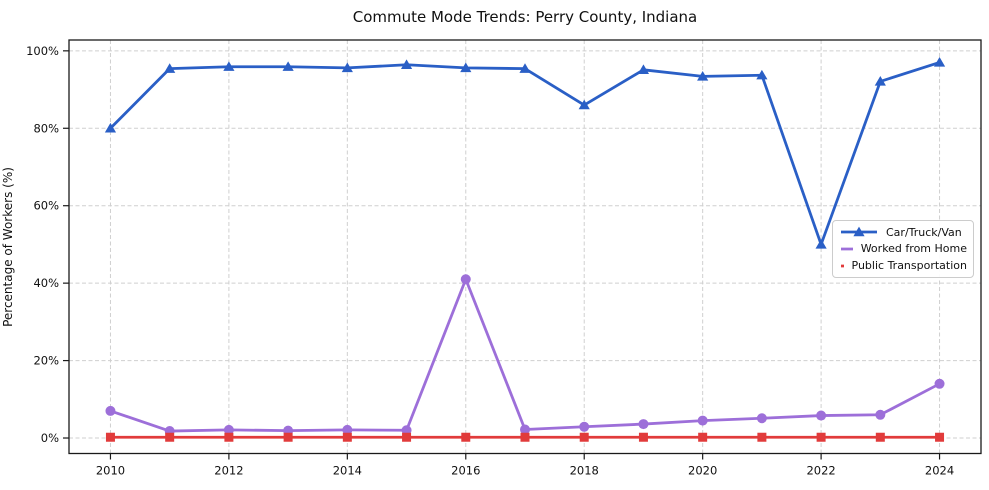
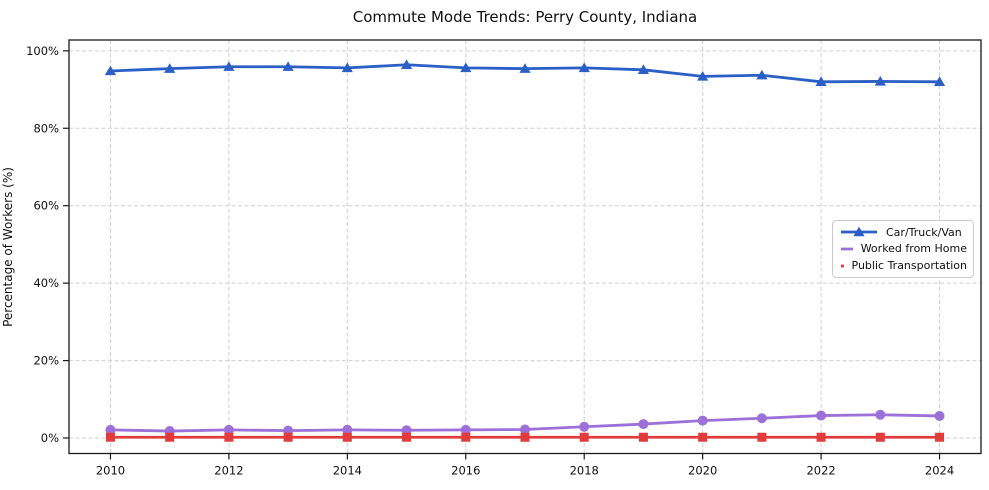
Car/Truck/Van/2010: 80% -> 95%
Worked from Home/2010: 7% -> 2%
Worked from Home/2016: 41% -> 2%
Car/Truck/Van/2018: 86% -> 96%
Car/Truck/Van/2022: 50% -> 92%
Car/Truck/Van/2024: 97% -> 92%
Worked from Home/2024: 14% -> 6%
